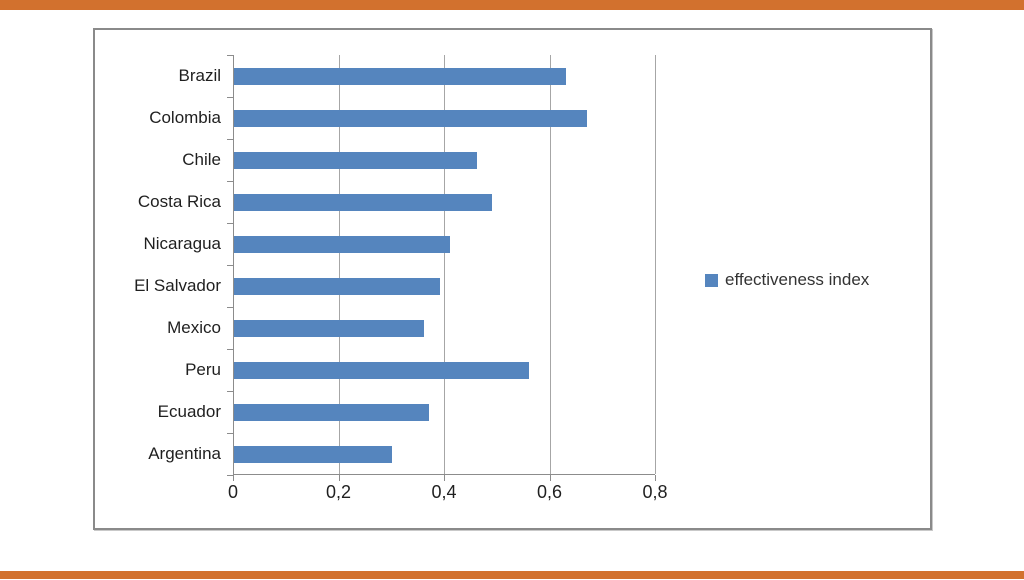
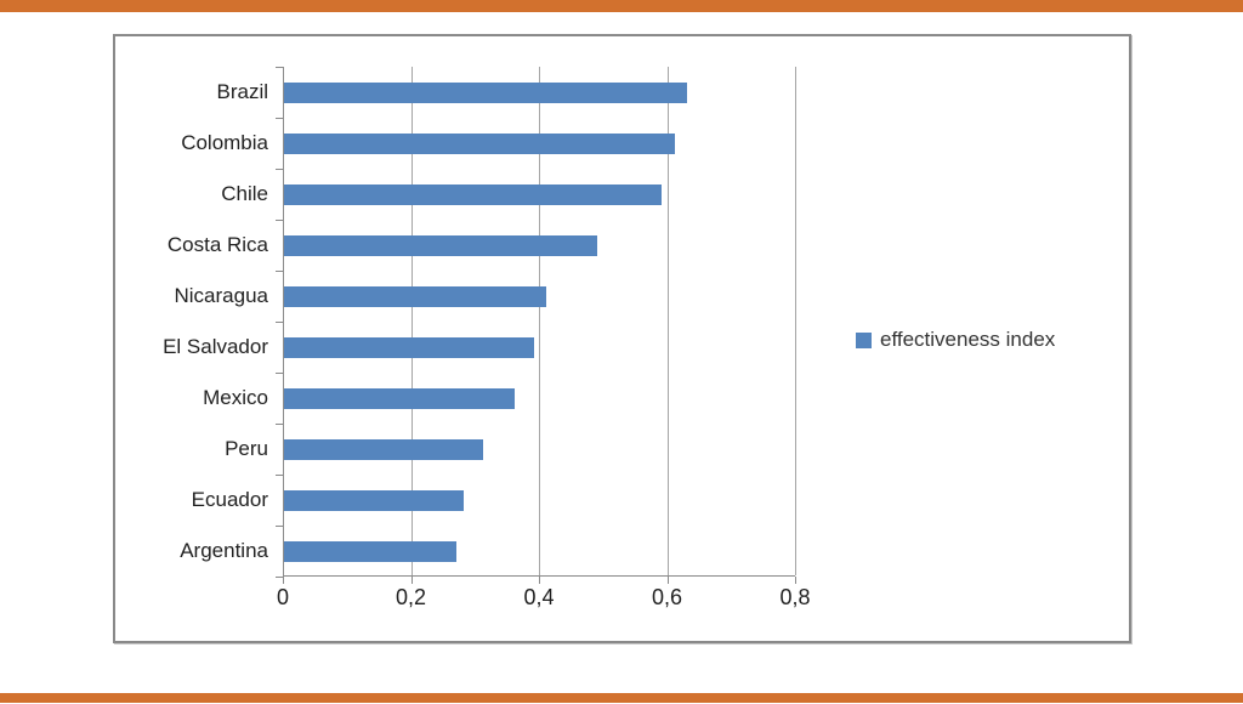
Colombia: 0,67 -> 0,61
Chile: 0,46 -> 0,59
Peru: 0,56 -> 0,31
Ecuador: 0,37 -> 0,28
Argentina: 0,30 -> 0,27
